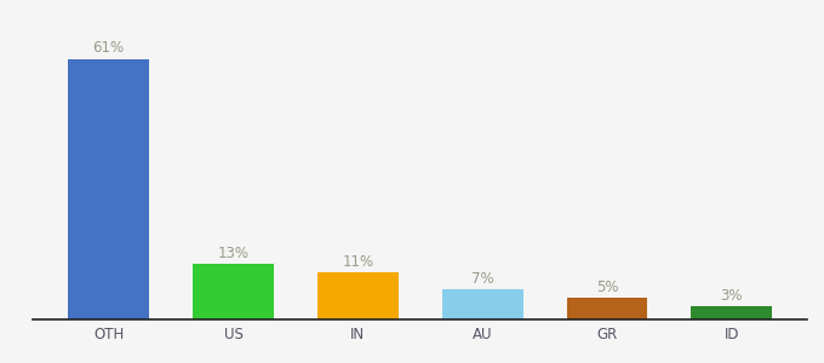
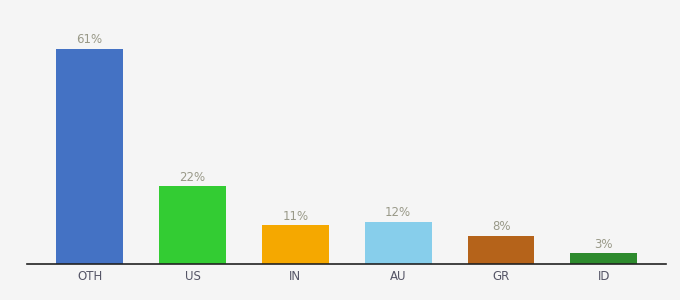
US: 13% -> 22%
AU: 7% -> 12%
GR: 5% -> 8%
